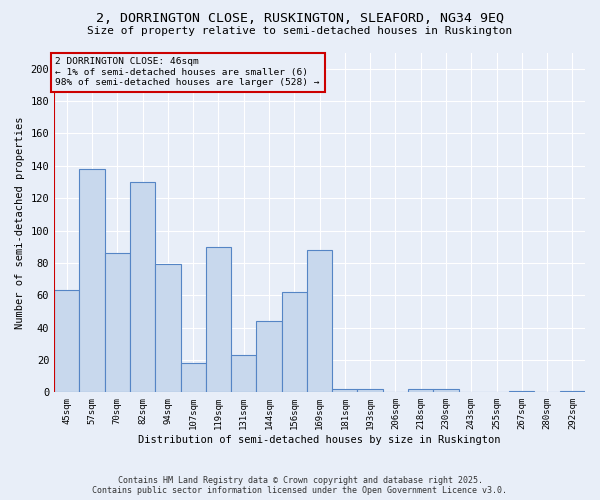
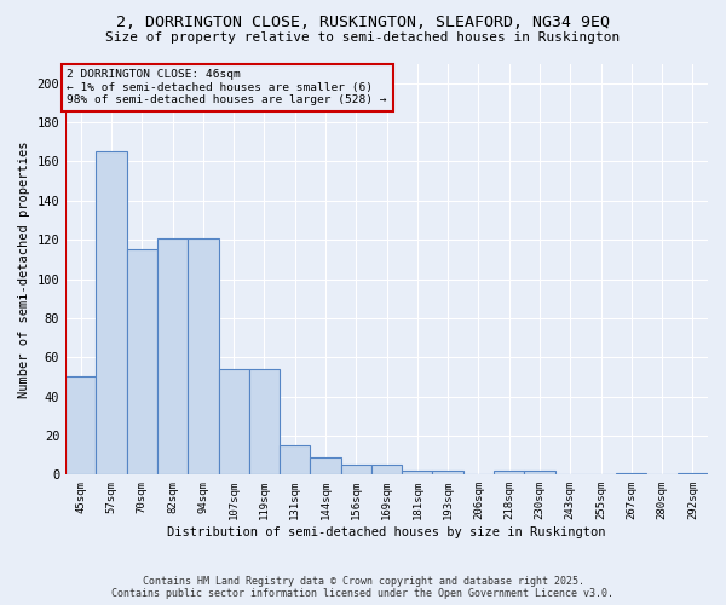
45sqm: 63 -> 50
57sqm: 138 -> 165
70sqm: 86 -> 115
82sqm: 130 -> 121
94sqm: 79 -> 121
107sqm: 18 -> 54
119sqm: 90 -> 54
131sqm: 23 -> 15
144sqm: 44 -> 9
156sqm: 62 -> 5
169sqm: 88 -> 5
